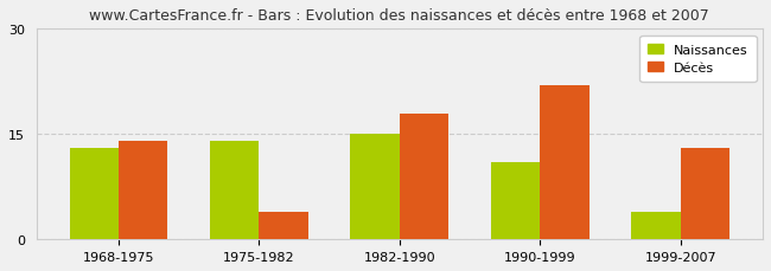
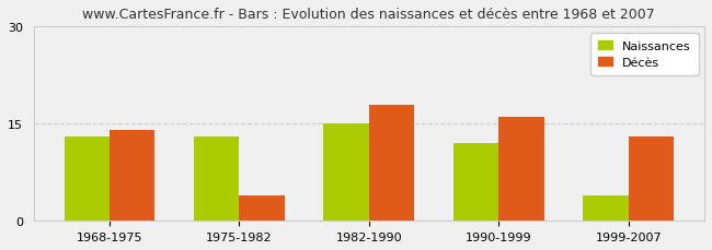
Naissances/1975-1982: 14 -> 13
Naissances/1990-1999: 11 -> 12
Décès/1990-1999: 22 -> 16
